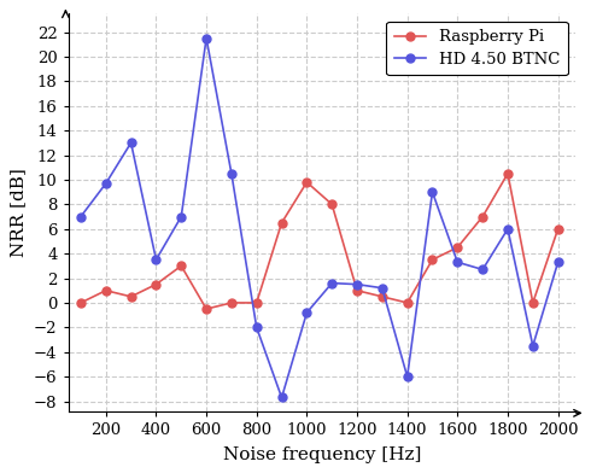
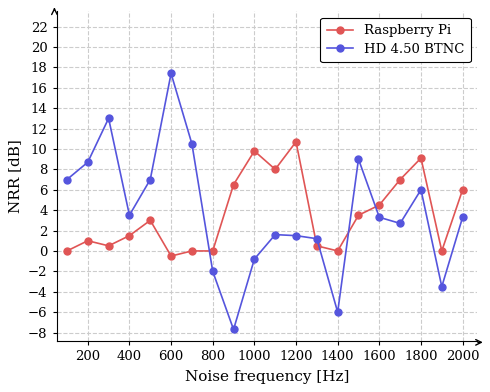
HD 4.50 BTNC/200: 9.7 -> 8.7
HD 4.50 BTNC/600: 21.5 -> 17.4
Raspberry Pi/1200: 1.0 -> 10.7
Raspberry Pi/1800: 10.5 -> 9.1
